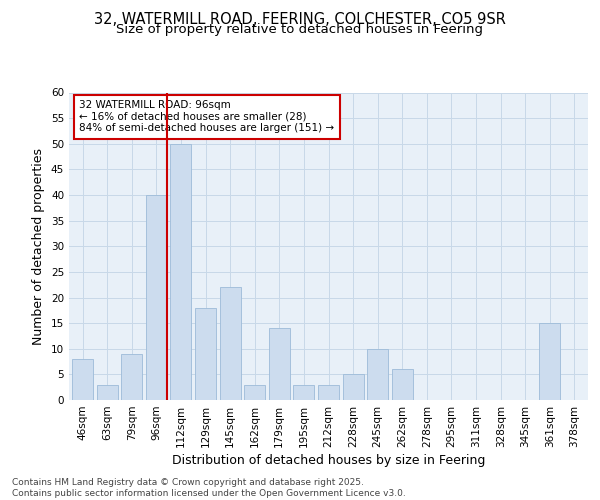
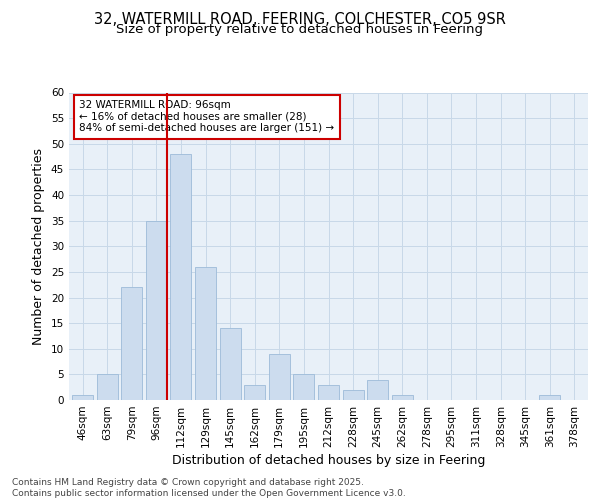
46sqm: 8 -> 1
63sqm: 3 -> 5
79sqm: 9 -> 22
96sqm: 40 -> 35
112sqm: 50 -> 48
129sqm: 18 -> 26
145sqm: 22 -> 14
179sqm: 14 -> 9
195sqm: 3 -> 5
228sqm: 5 -> 2
245sqm: 10 -> 4
262sqm: 6 -> 1
361sqm: 15 -> 1
